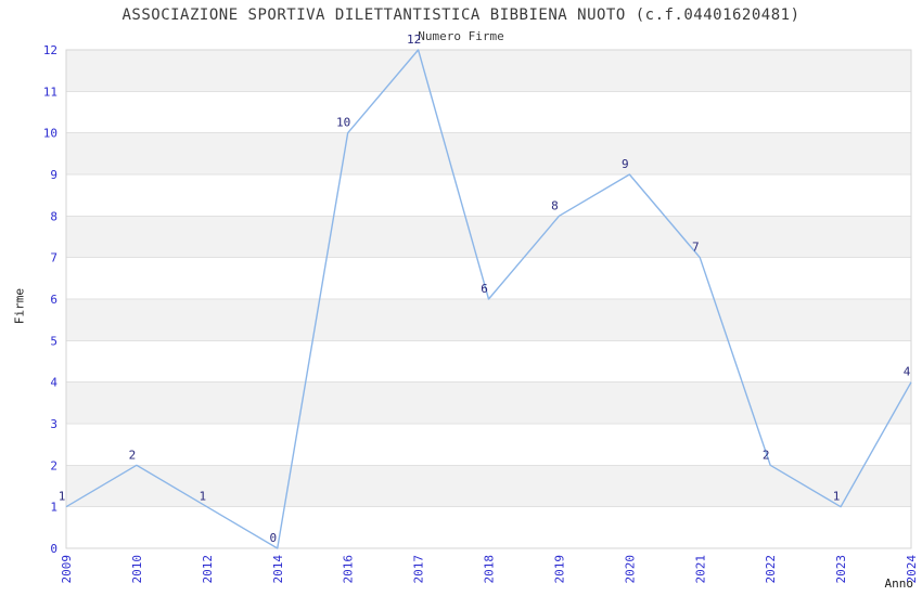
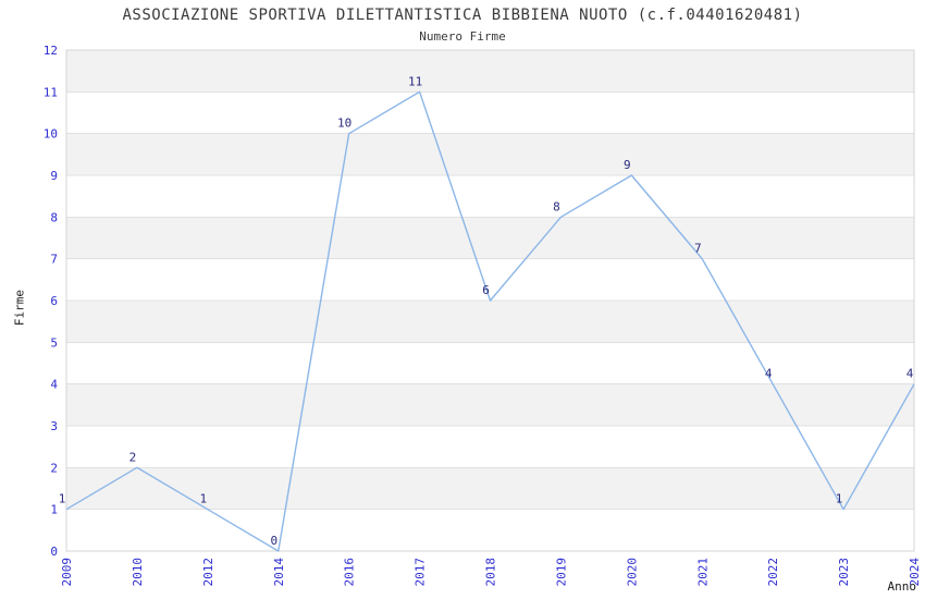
2017: 12 -> 11
2022: 2 -> 4
